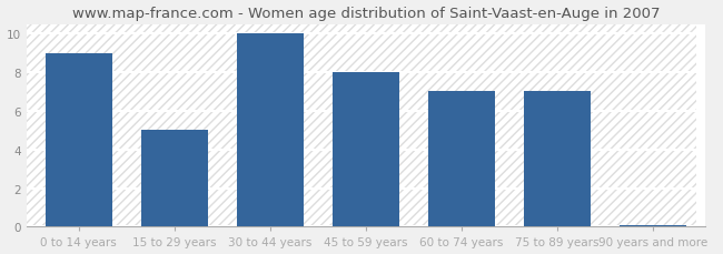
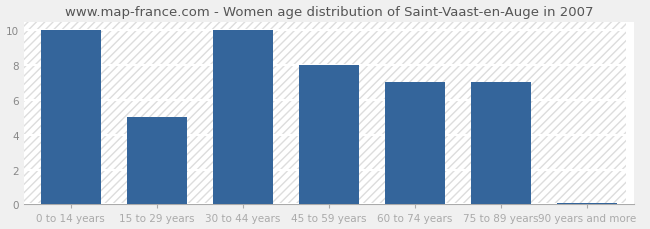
0 to 14 years: 9.0 -> 10.0
